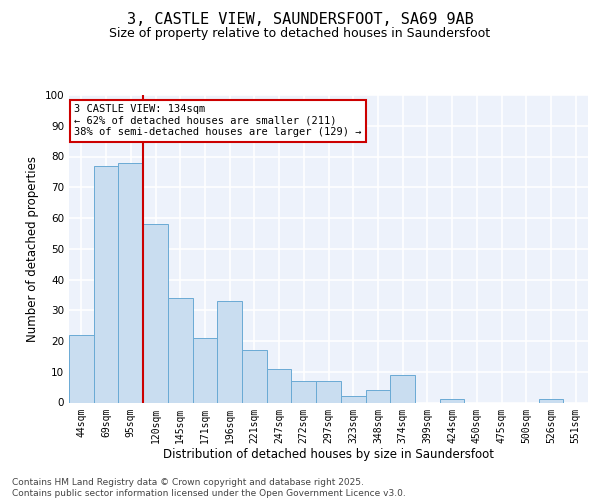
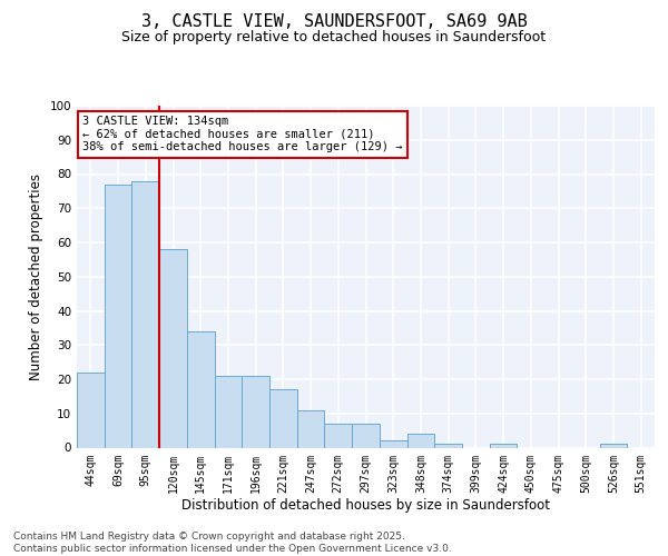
196sqm: 33 -> 21
374sqm: 9 -> 1
